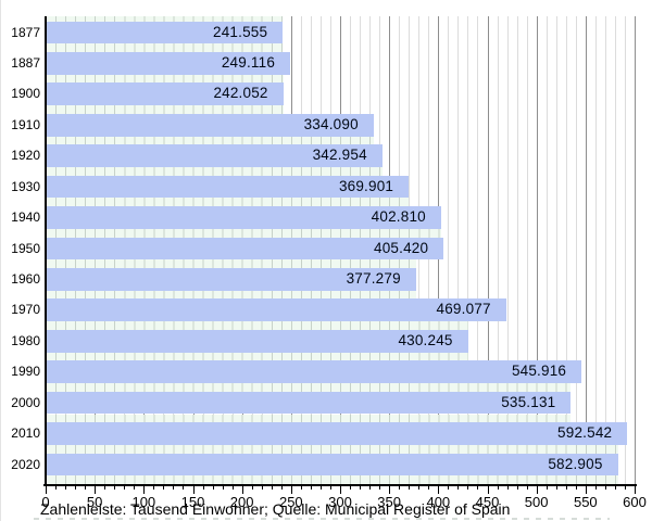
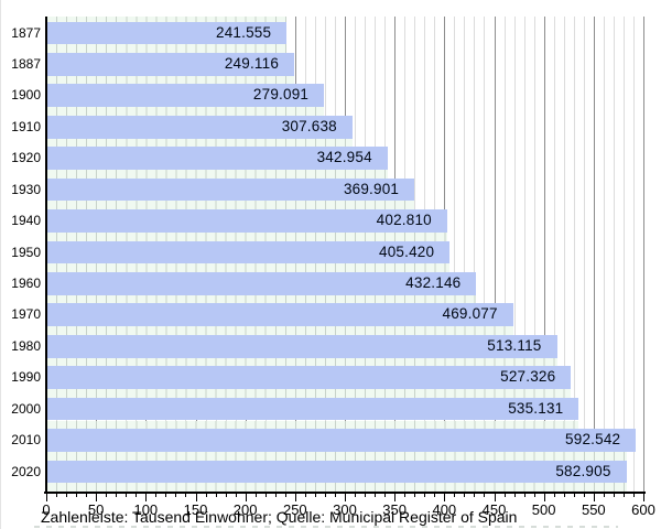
1900: 242.052 -> 279.091
1910: 334.090 -> 307.638
1960: 377.279 -> 432.146
1980: 430.245 -> 513.115
1990: 545.916 -> 527.326
